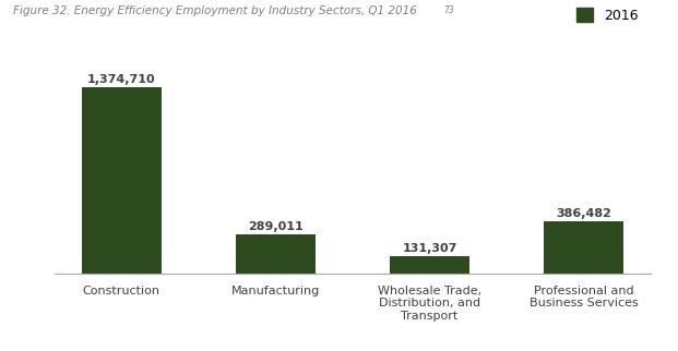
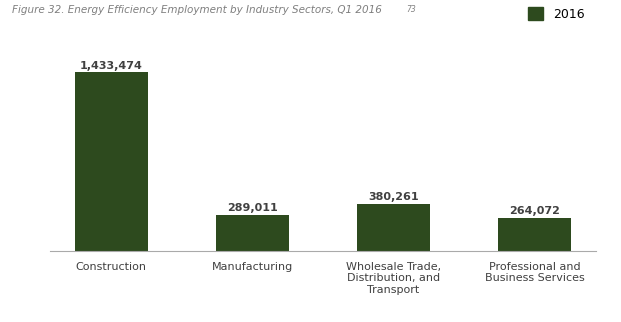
Construction: 1,374,710 -> 1,433,474
Wholesale Trade, Distribution, and Transport: 131,307 -> 380,261
Professional and Business Services: 386,482 -> 264,072
